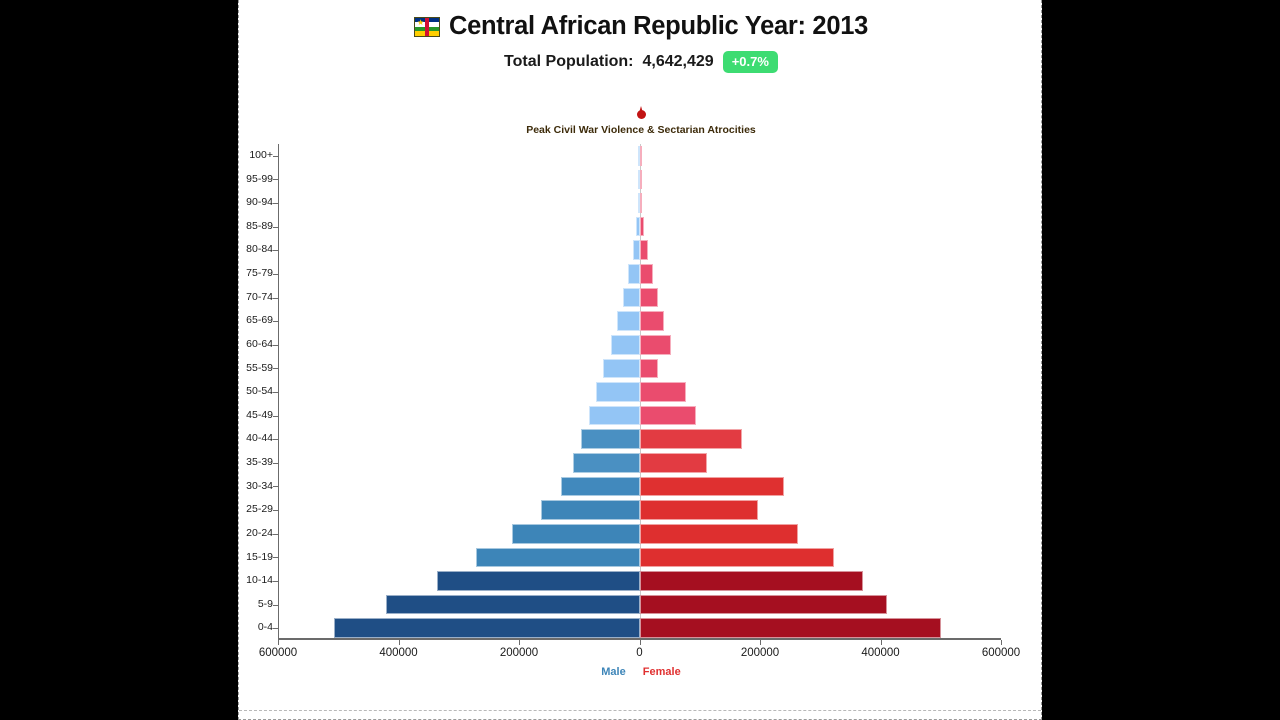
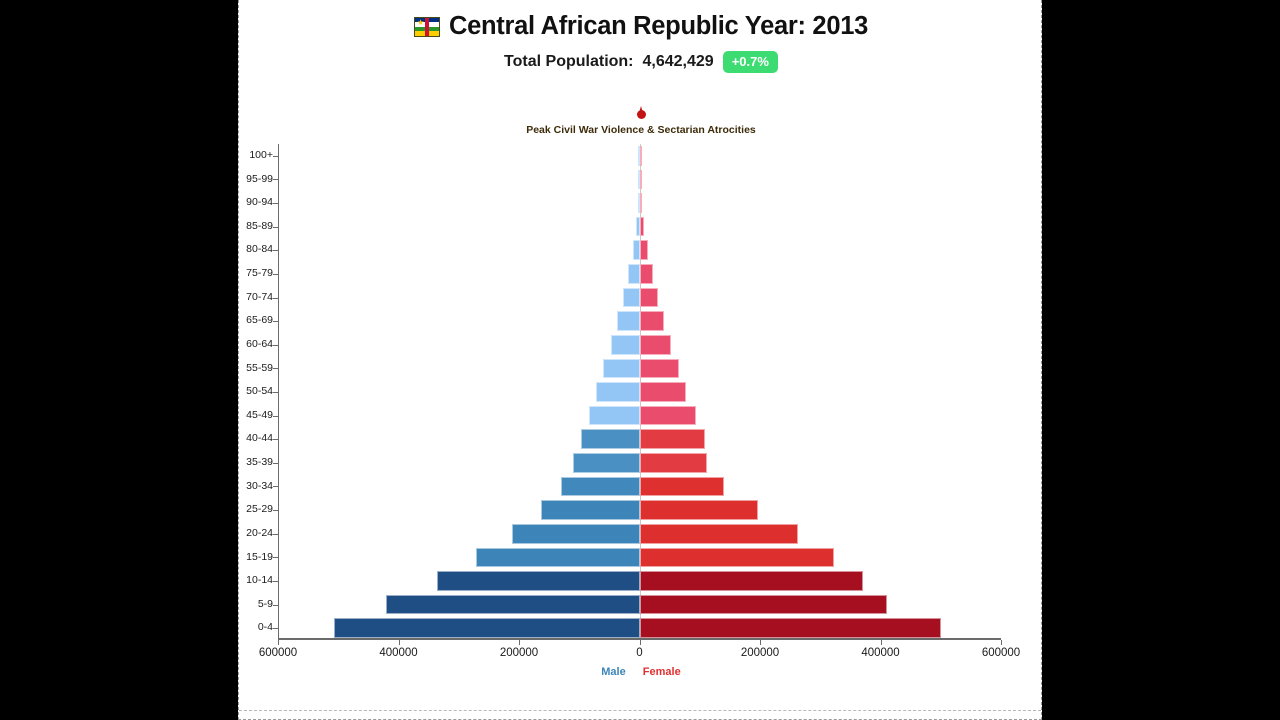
Female/55-59: 30000 -> 60000
Female/40-44: 170000 -> 110000
Female/30-34: 240000 -> 140000
